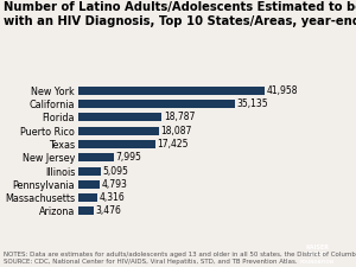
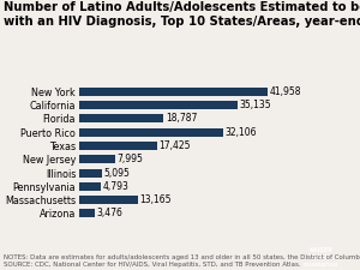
Puerto Rico: 18,087 -> 32,106
Massachusetts: 4,316 -> 13,165
